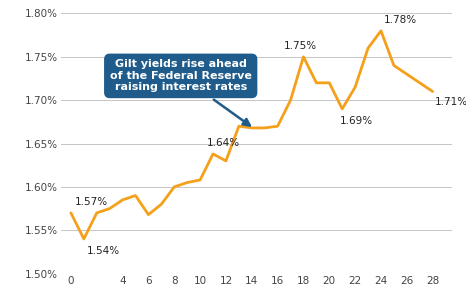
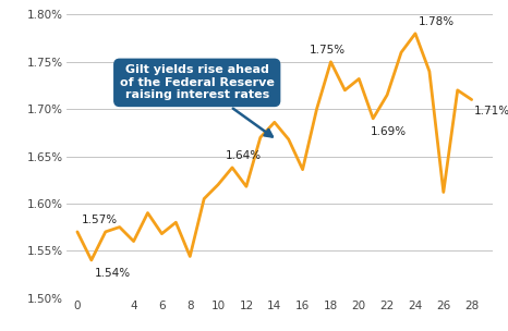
4: 1.585% -> 1.560%
8: 1.600% -> 1.544%
10: 1.608% -> 1.620%
12: 1.630% -> 1.618%
14: 1.668% -> 1.686%
16: 1.670% -> 1.636%
20: 1.720% -> 1.732%
26: 1.730% -> 1.612%
